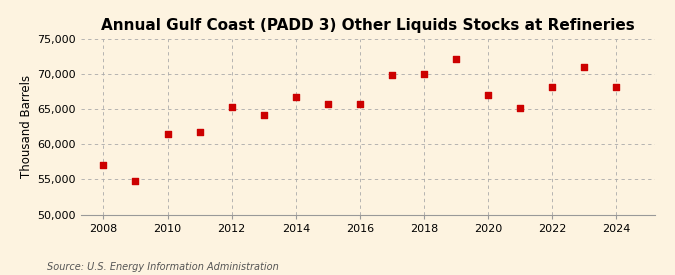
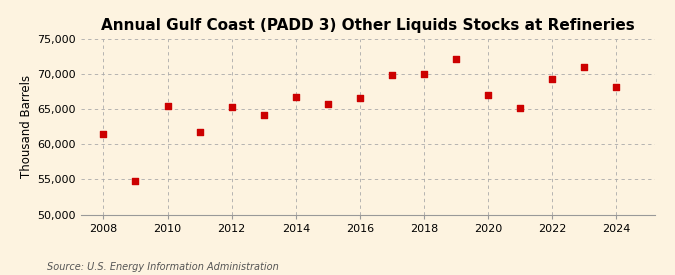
2008: 57,000 -> 61,400
2010: 61,500 -> 65,400
2016: 65,700 -> 66,600
2022: 68,100 -> 69,200
